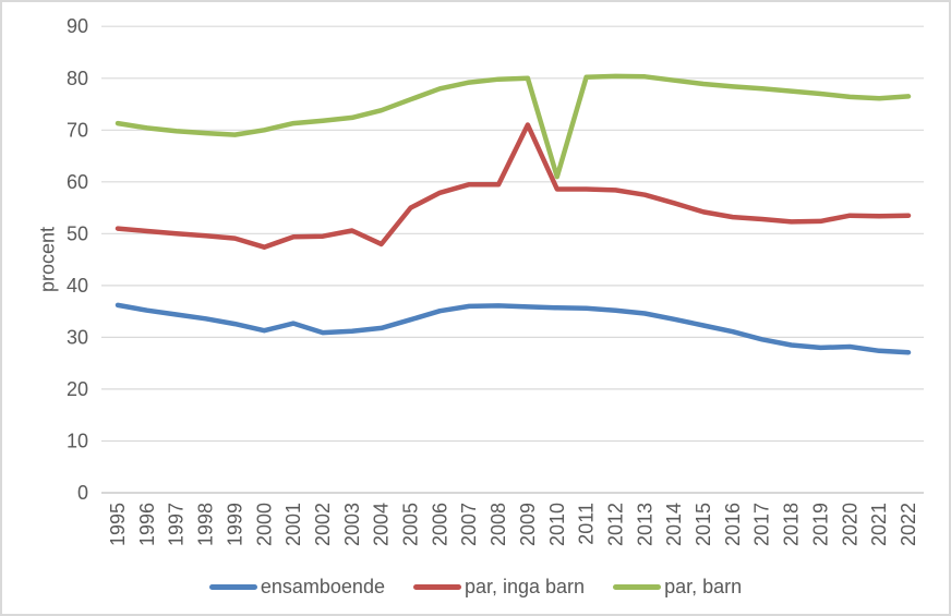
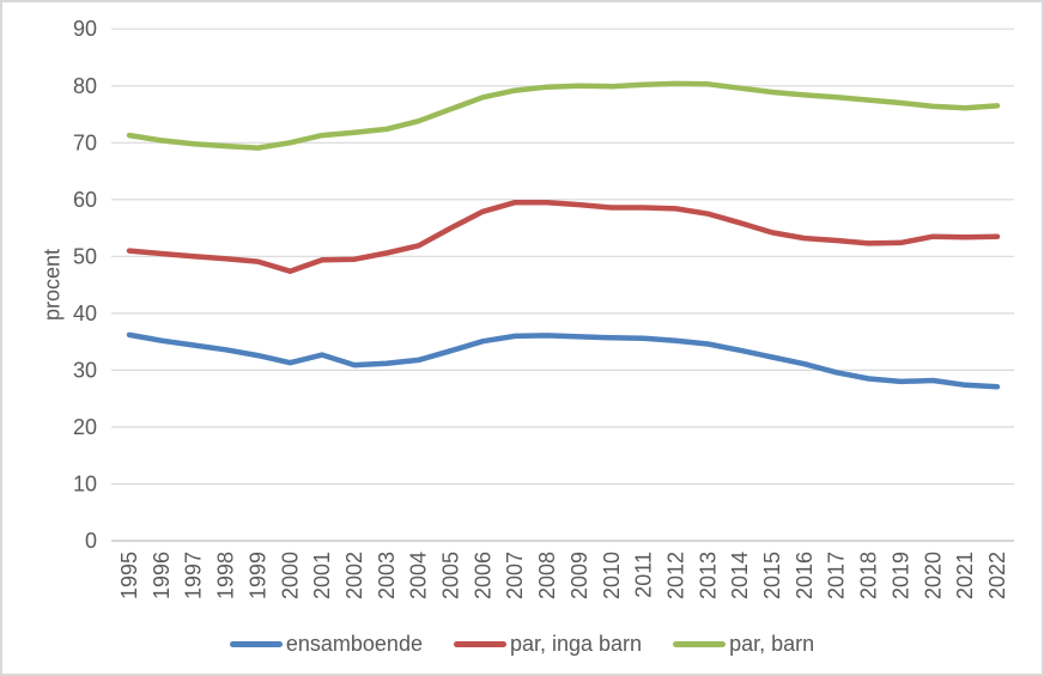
par, inga barn/2004: 48 -> 52
par, inga barn/2009: 71 -> 59
par, barn/2010: 61 -> 80
